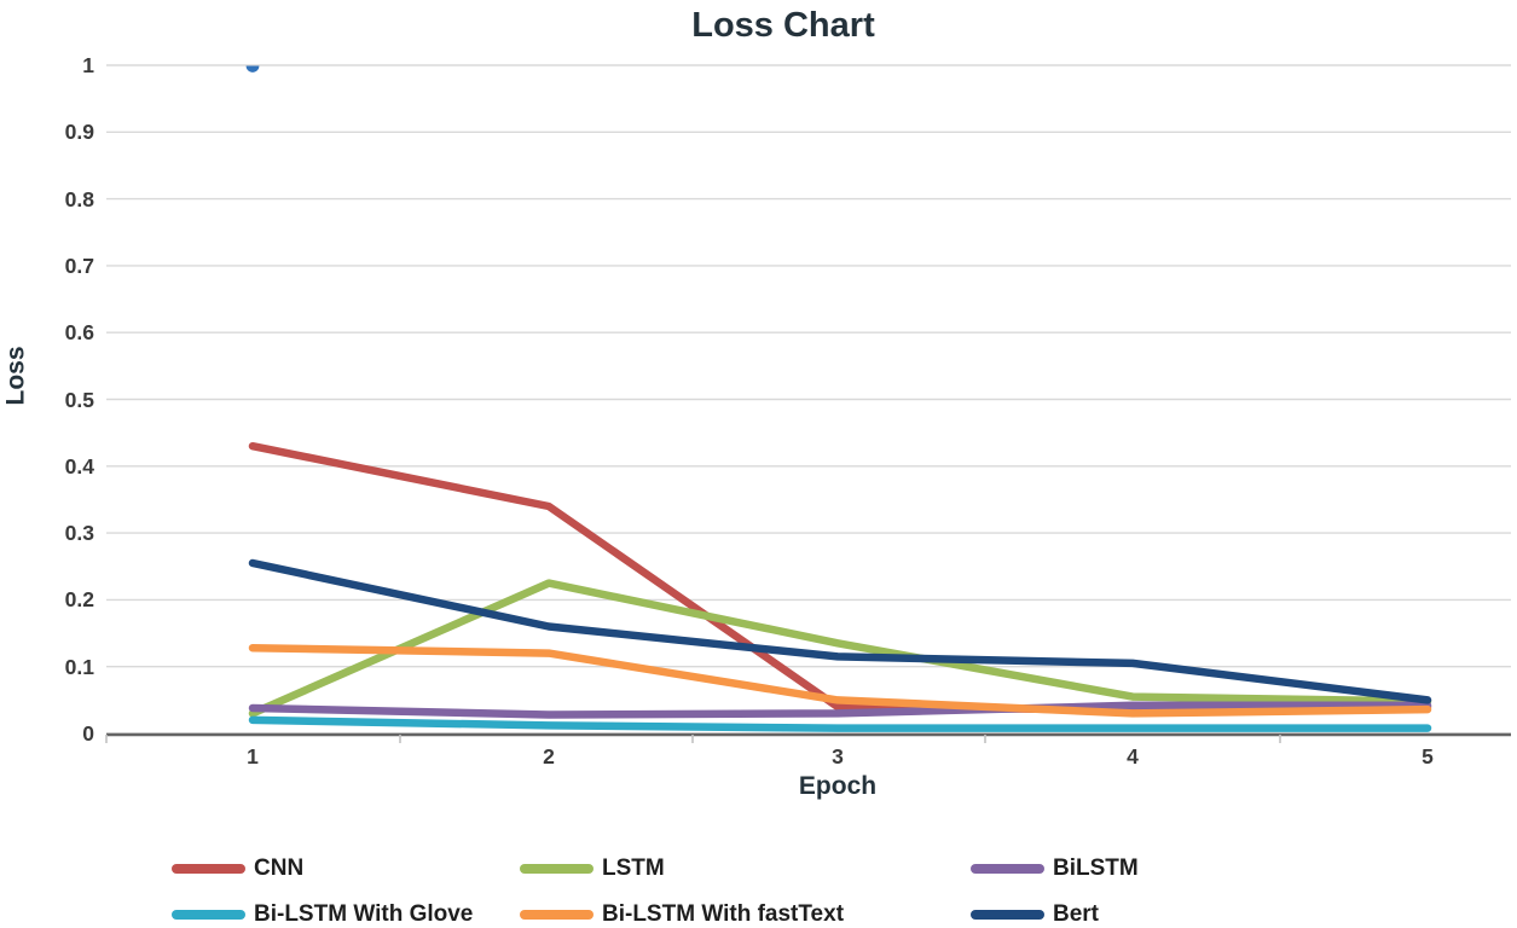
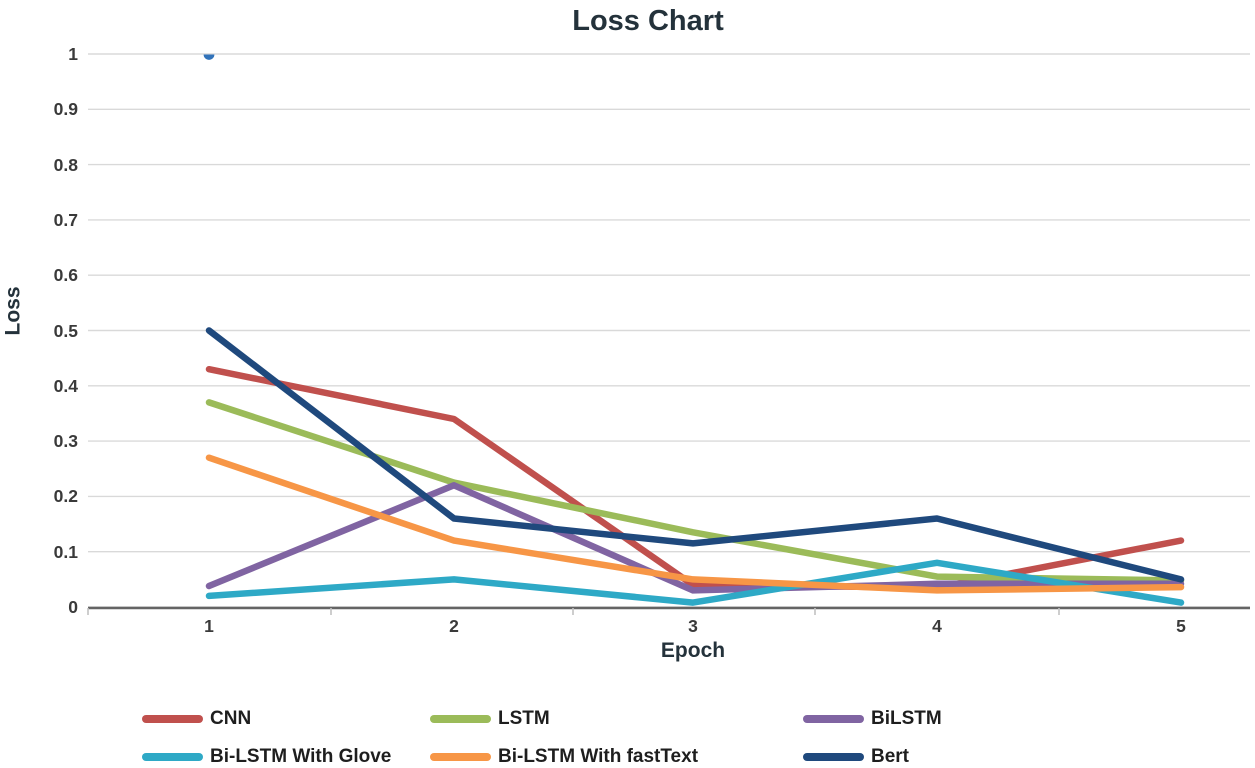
LSTM/1: 0.03 -> 0.37
Bi-LSTM With fastText/1: 0.13 -> 0.27
Bert/1: 0.26 -> 0.50
BiLSTM/2: 0.03 -> 0.22
Bi-LSTM With Glove/2: 0.01 -> 0.05
Bi-LSTM With Glove/4: 0.01 -> 0.08
Bert/4: 0.10 -> 0.16
CNN/5: 0.04 -> 0.12
